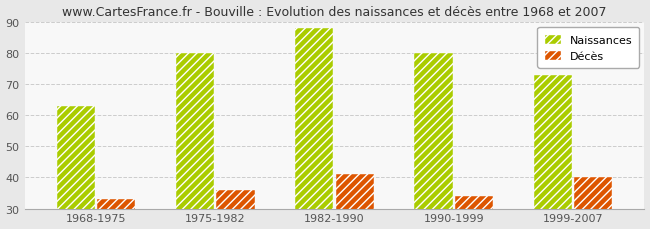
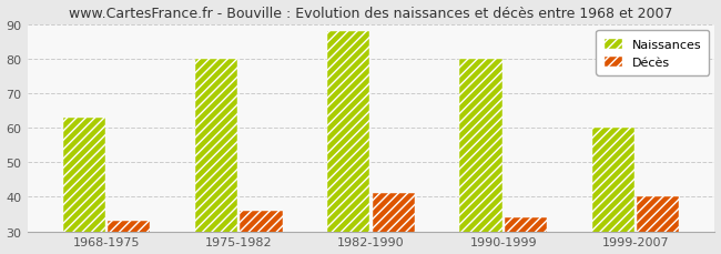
Naissances/1999-2007: 73 -> 60
